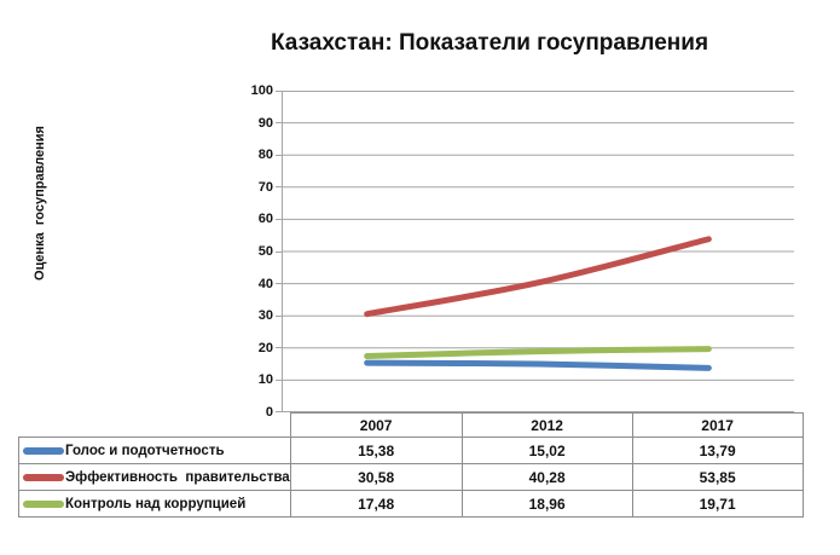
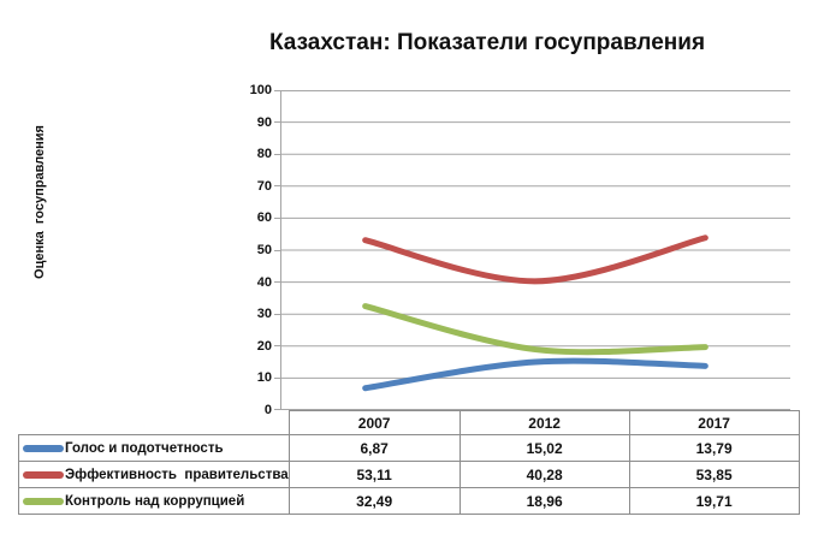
Голос и подотчетность/2007: 15,38 -> 6,87
Эффективность правительства/2007: 30,58 -> 53,11
Контроль над коррупцией/2007: 17,48 -> 32,49
